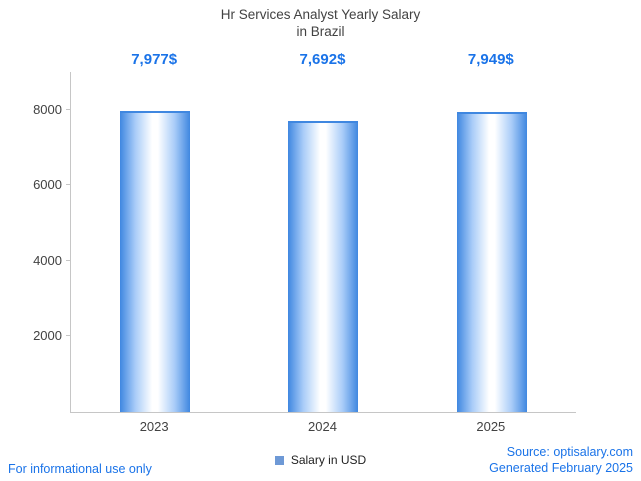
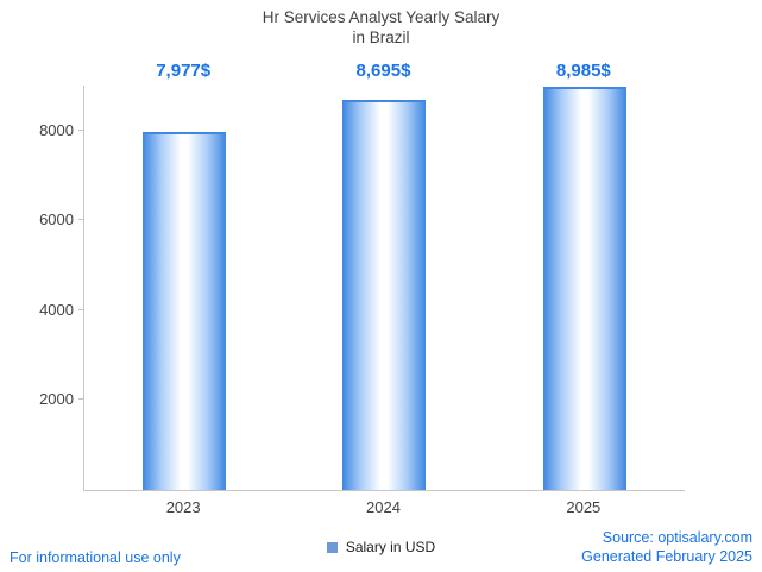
2024: 7,692 -> 8,695
2025: 7,949 -> 8,985
